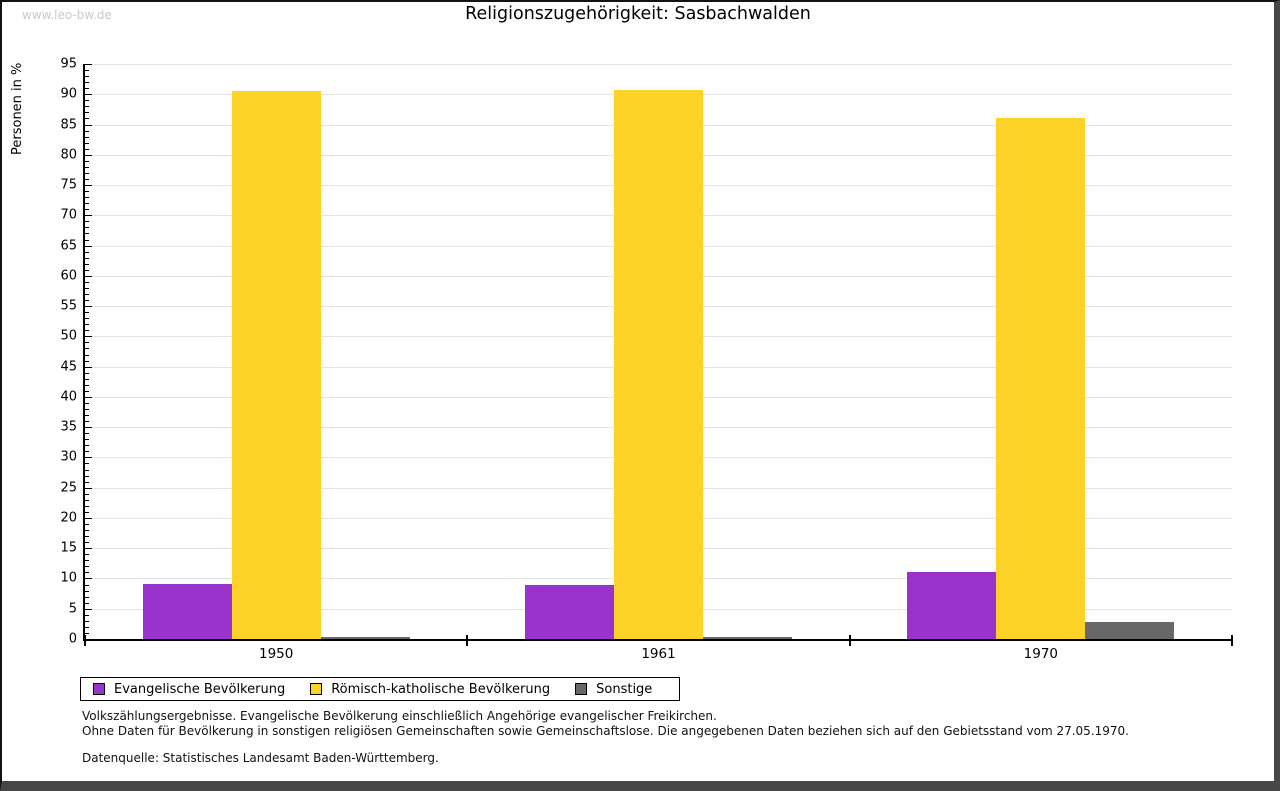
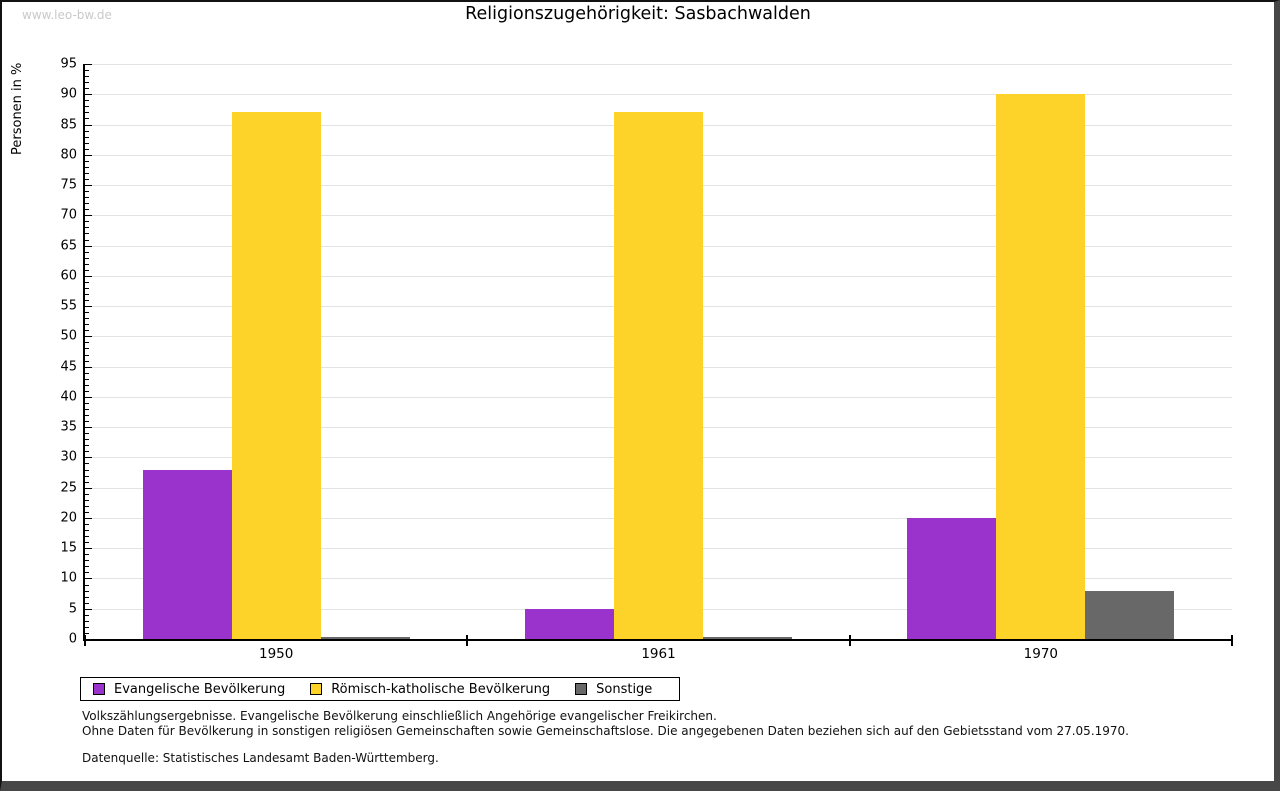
Evangelische Bevölkerung/1950: 9 -> 28
Römisch-katholische Bevölkerung/1950: 91 -> 87
Evangelische Bevölkerung/1961: 9 -> 5
Römisch-katholische Bevölkerung/1961: 91 -> 87
Evangelische Bevölkerung/1970: 11 -> 20
Römisch-katholische Bevölkerung/1970: 86 -> 90
Sonstige/1970: 3 -> 8
